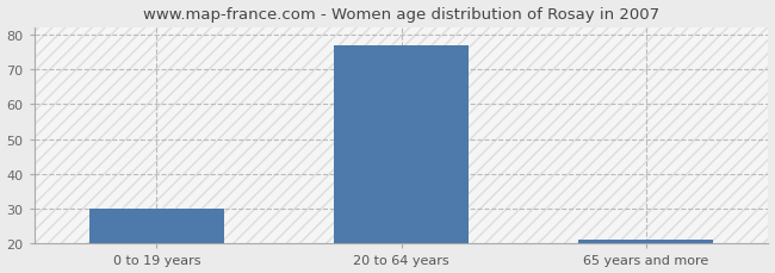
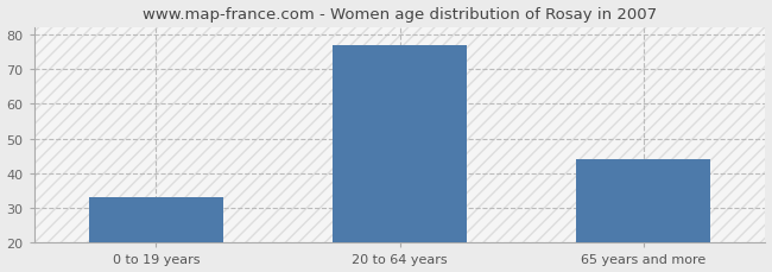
0 to 19 years: 30 -> 33
65 years and more: 21 -> 44
